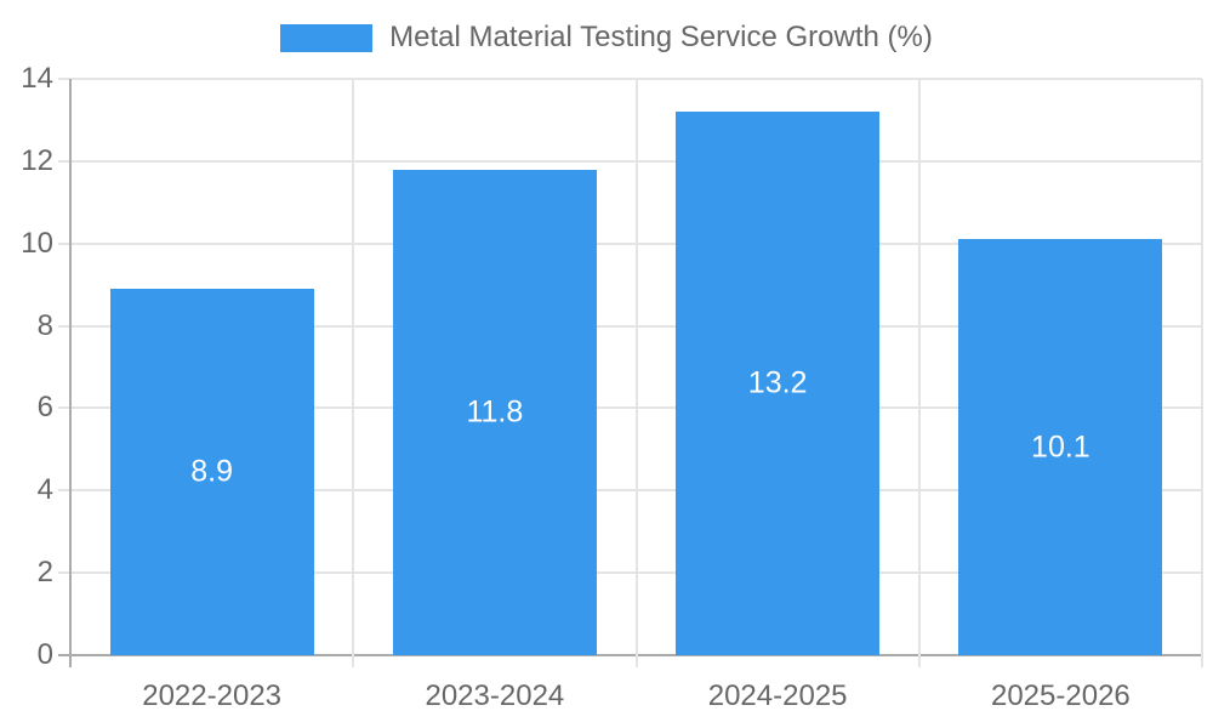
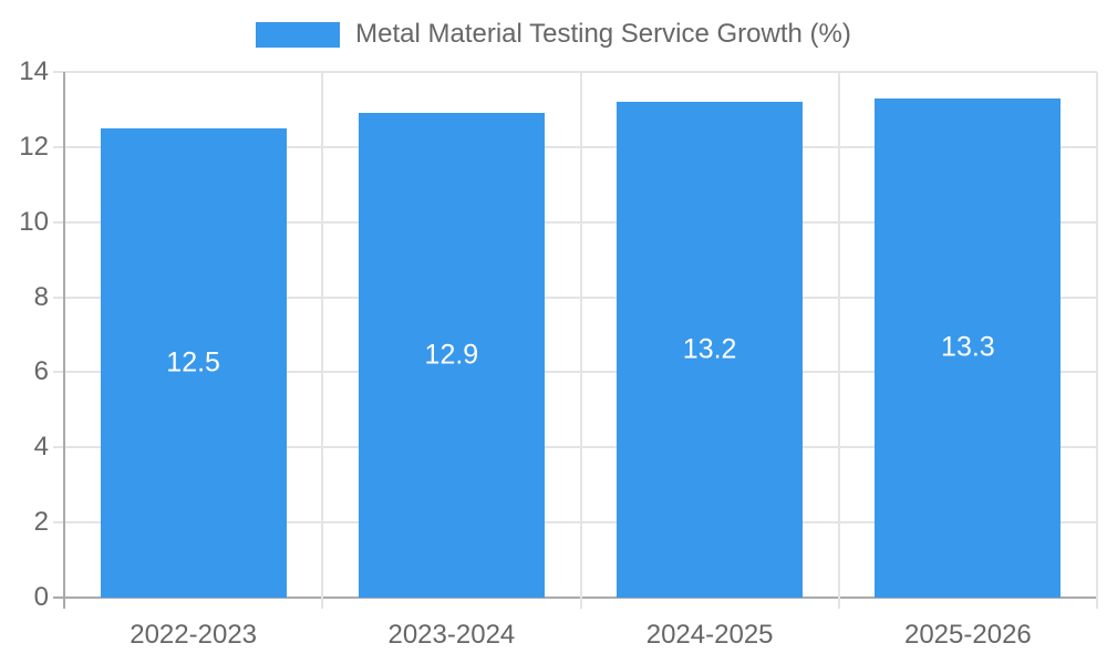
2022-2023: 8.9 -> 12.5
2023-2024: 11.8 -> 12.9
2025-2026: 10.1 -> 13.3
